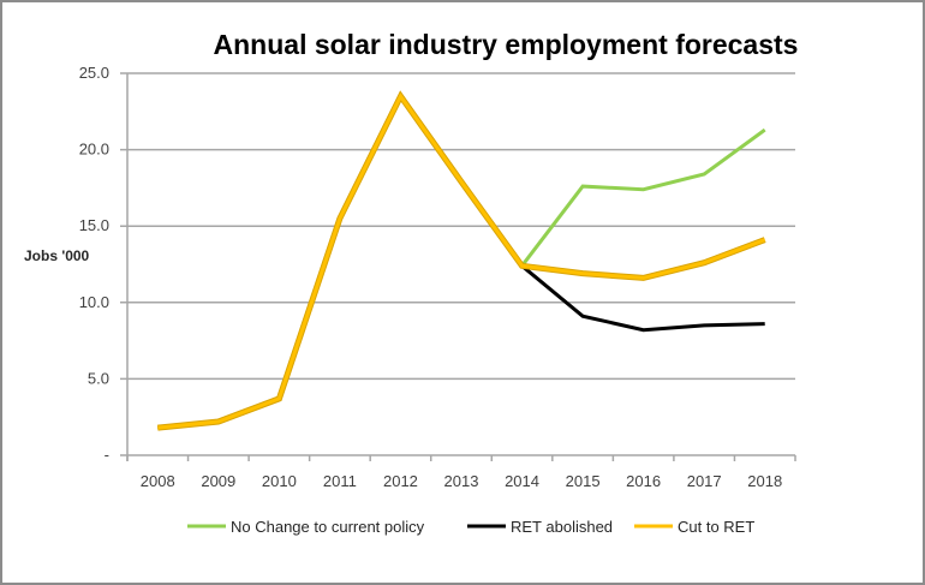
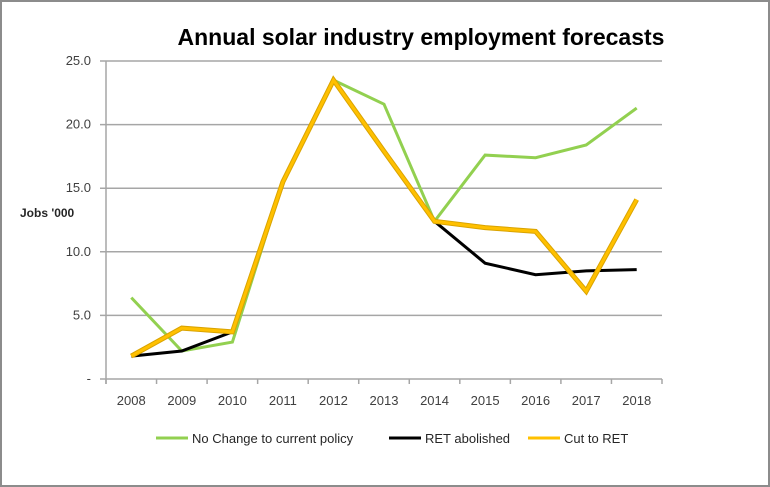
No Change to current policy/2008: 1.8 -> 6.4
Cut to RET/2009: 2.2 -> 4.0
No Change to current policy/2010: 3.7 -> 2.9
No Change to current policy/2013: 17.9 -> 21.6
Cut to RET/2017: 12.6 -> 6.9
